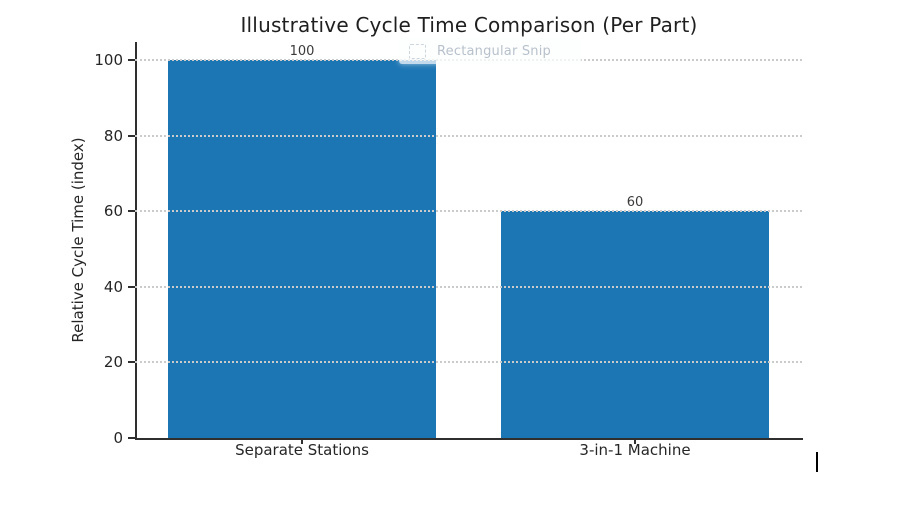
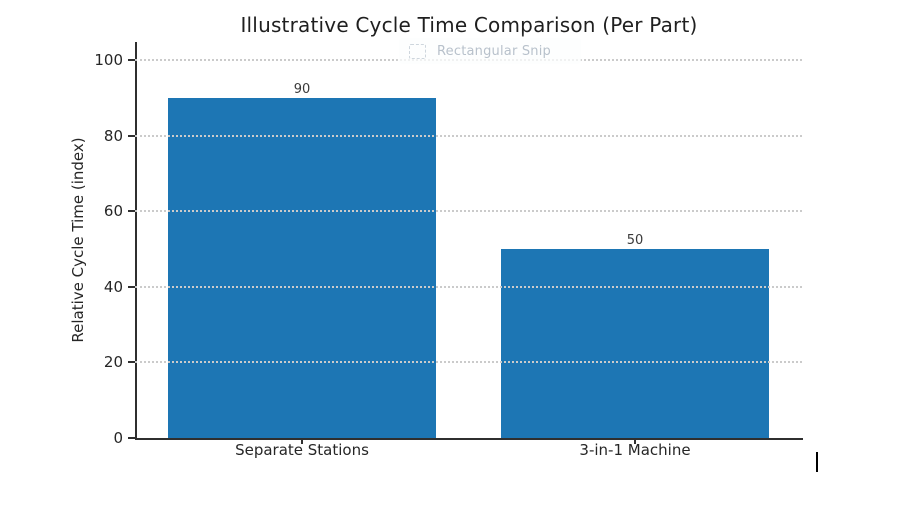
Separate Stations: 100 -> 90
3-in-1 Machine: 60 -> 50
